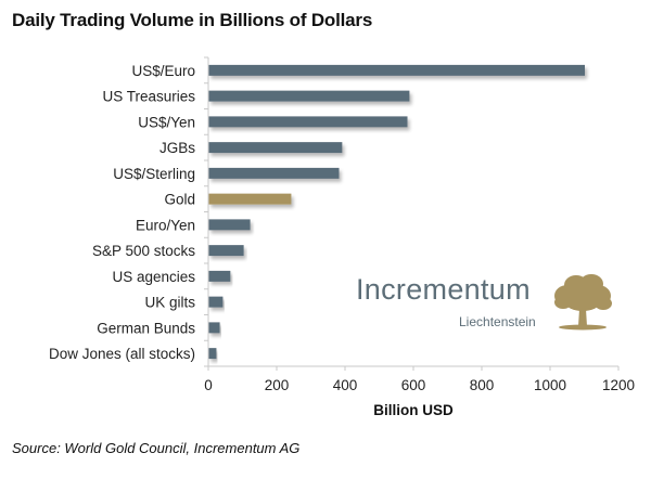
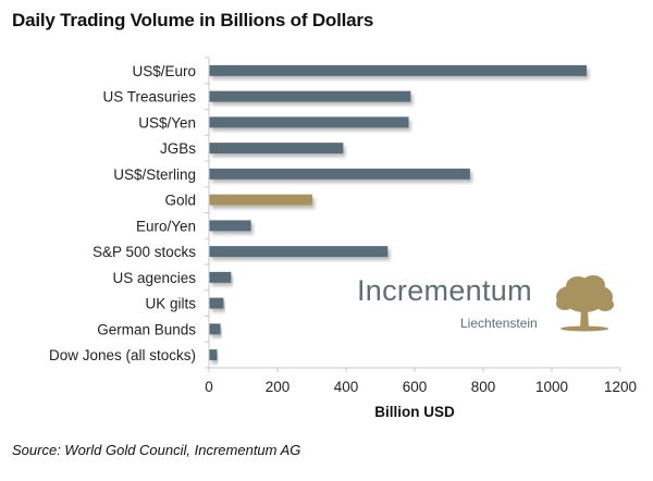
US$/Sterling: 380 -> 760
Gold: 240 -> 300
S&P 500 stocks: 100 -> 520
